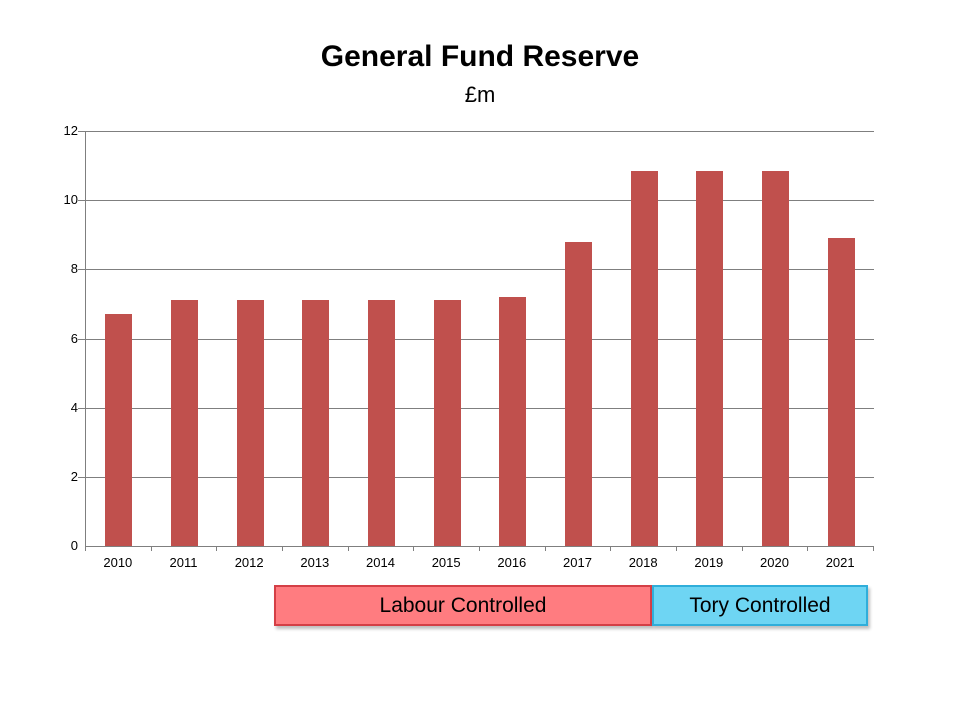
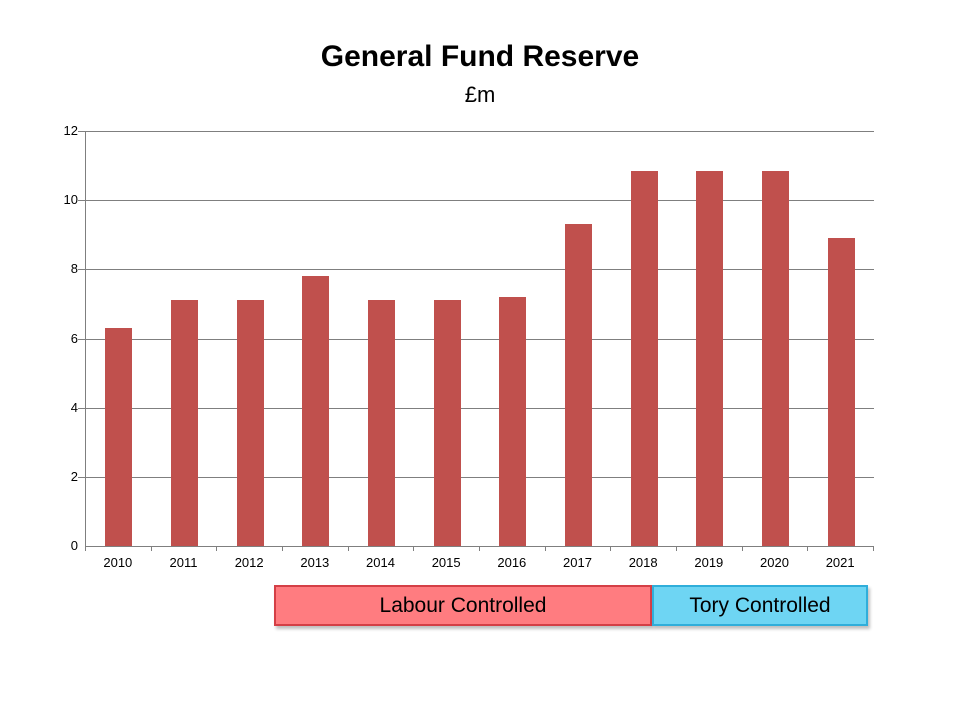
2010: 6.7 -> 6.3
2013: 7.1 -> 7.8
2017: 8.8 -> 9.3
